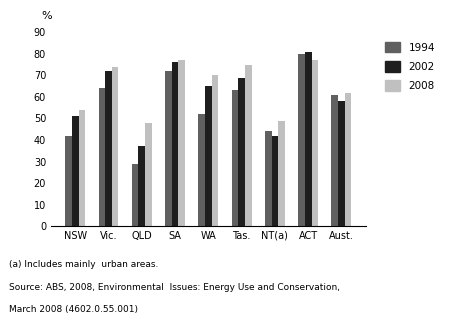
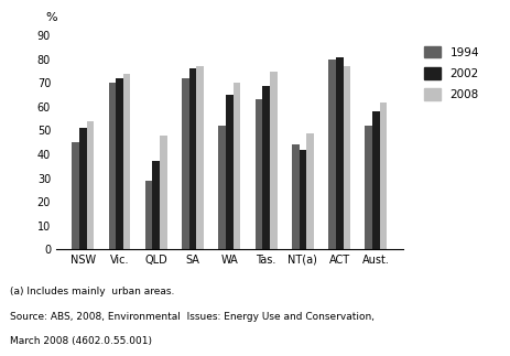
1994/NSW: 42 -> 45
1994/Vic.: 64 -> 70
1994/Aust.: 61 -> 52
